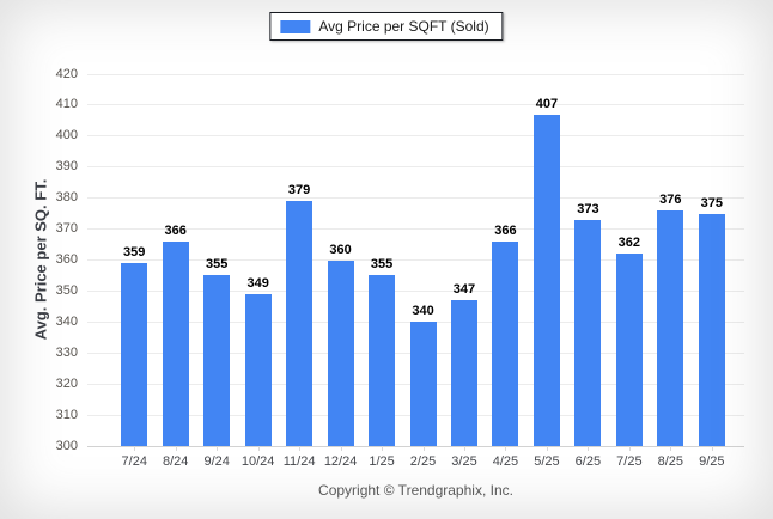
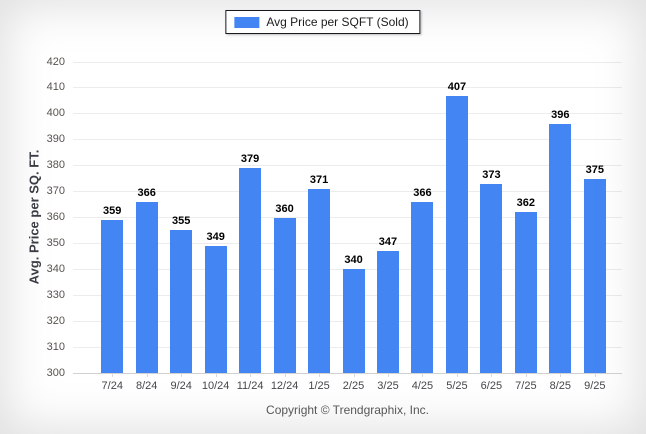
1/25: 355 -> 371
8/25: 376 -> 396
